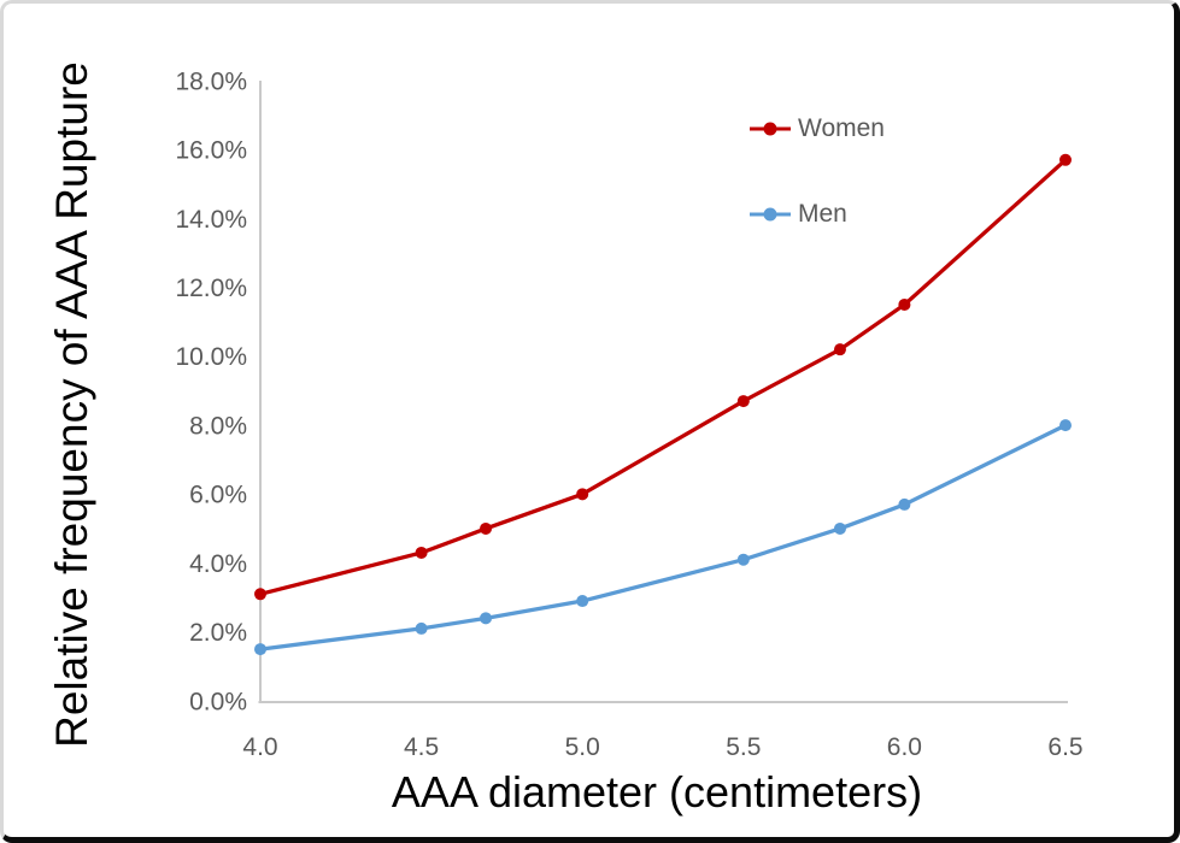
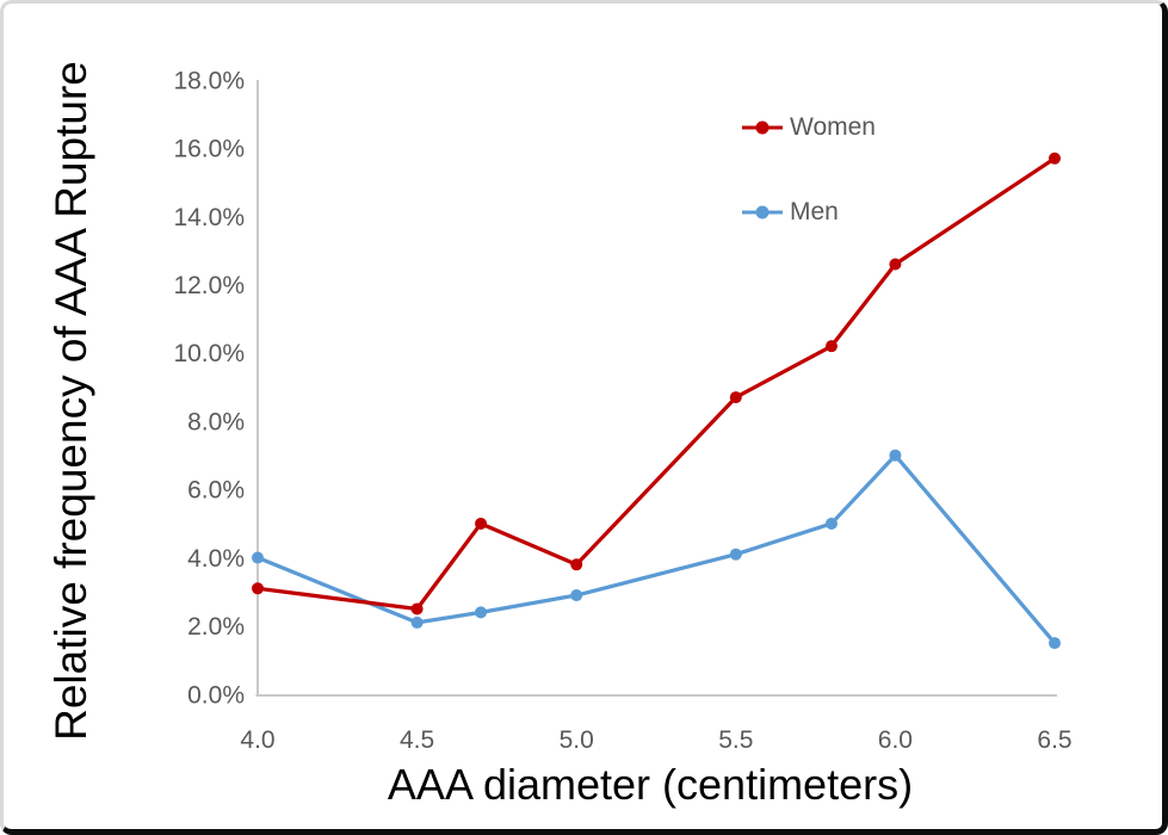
Men/4.0: 1.5% -> 4.0%
Women/4.5: 4.3% -> 2.5%
Women/5.0: 6.0% -> 3.8%
Women/6.0: 11.5% -> 12.6%
Men/6.0: 5.7% -> 7.0%
Men/6.5: 8.0% -> 1.5%
